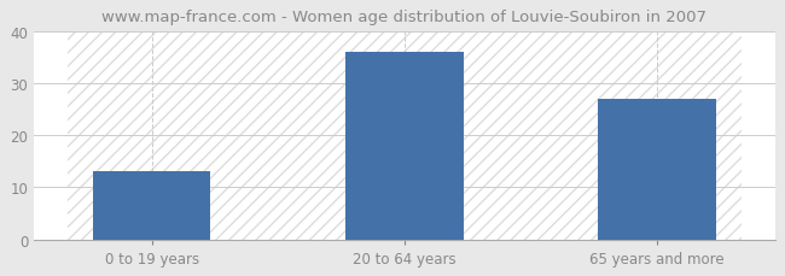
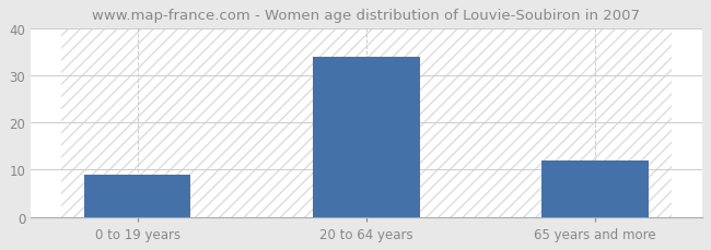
0 to 19 years: 13 -> 9
20 to 64 years: 36 -> 34
65 years and more: 27 -> 12
